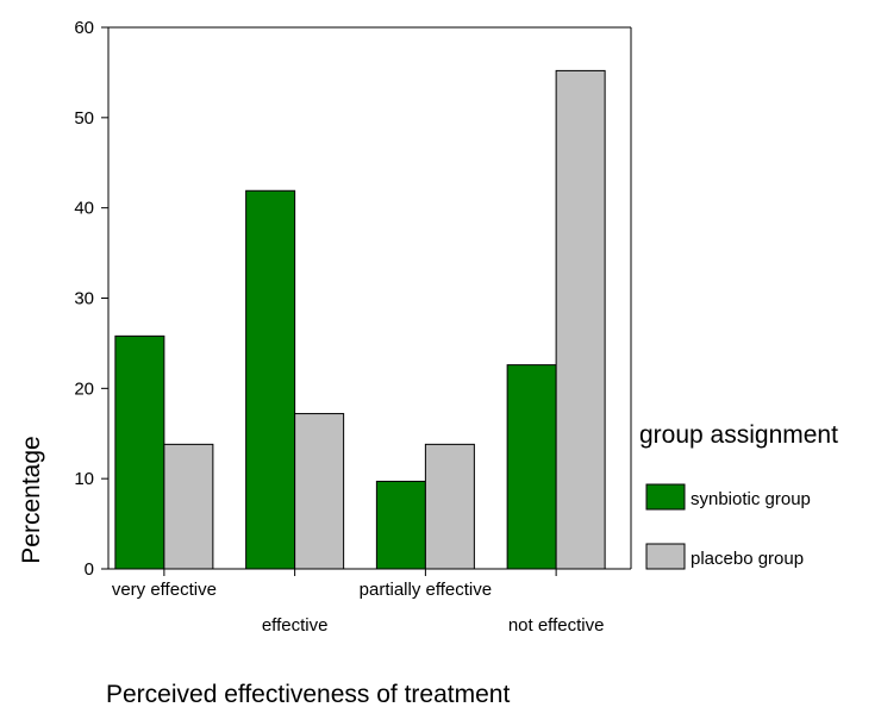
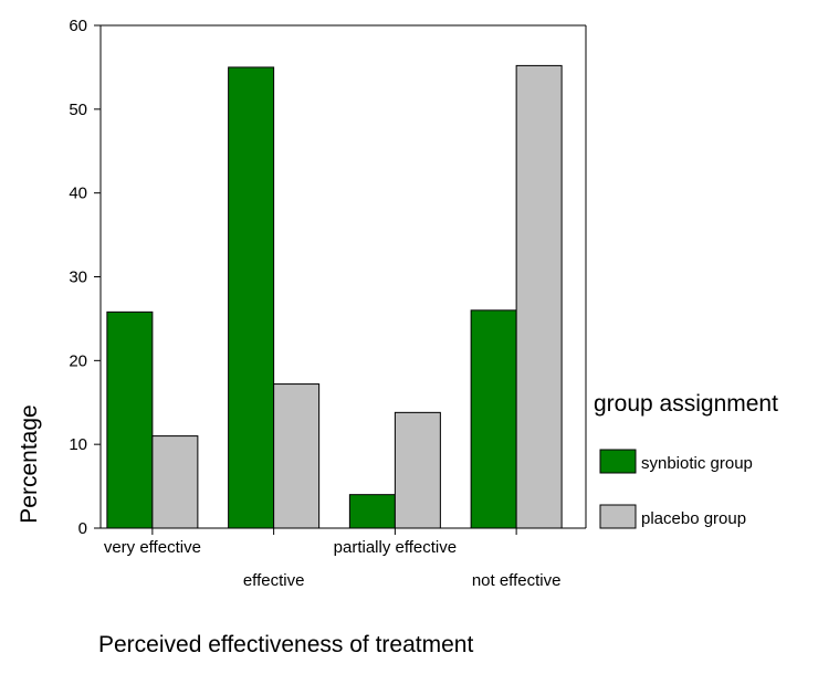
placebo group/very effective: 14 -> 11
synbiotic group/effective: 42 -> 55
synbiotic group/partially effective: 10 -> 4
synbiotic group/not effective: 23 -> 26
